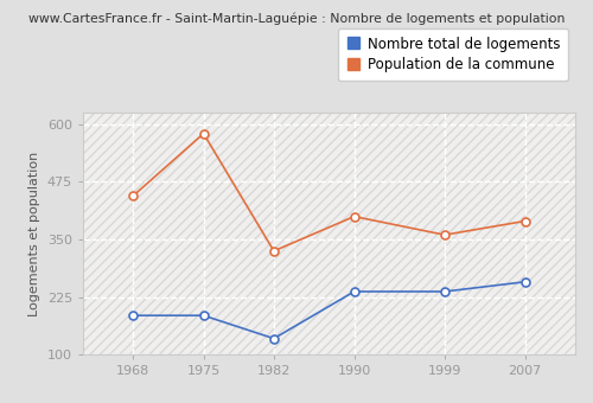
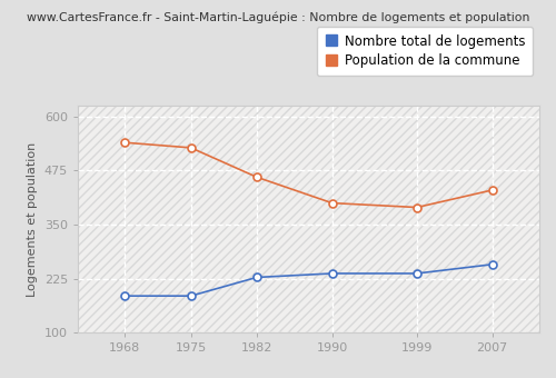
Population de la commune/1968: 445 -> 540
Population de la commune/1975: 580 -> 528
Nombre total de logements/1982: 135 -> 228
Population de la commune/1982: 325 -> 460
Population de la commune/1999: 360 -> 390
Population de la commune/2007: 390 -> 430
